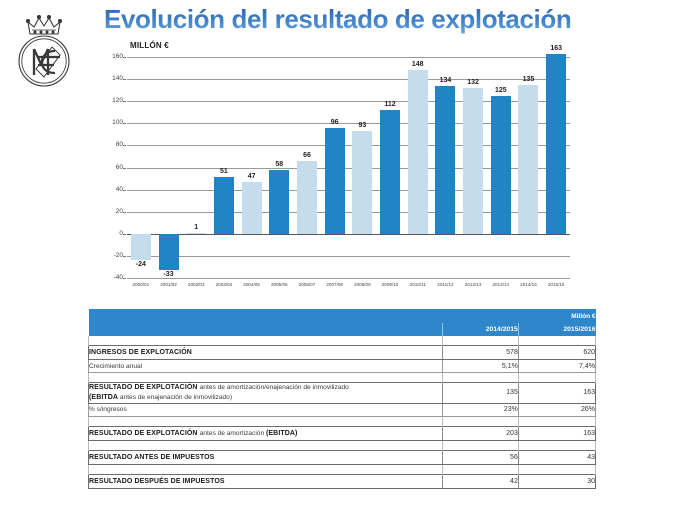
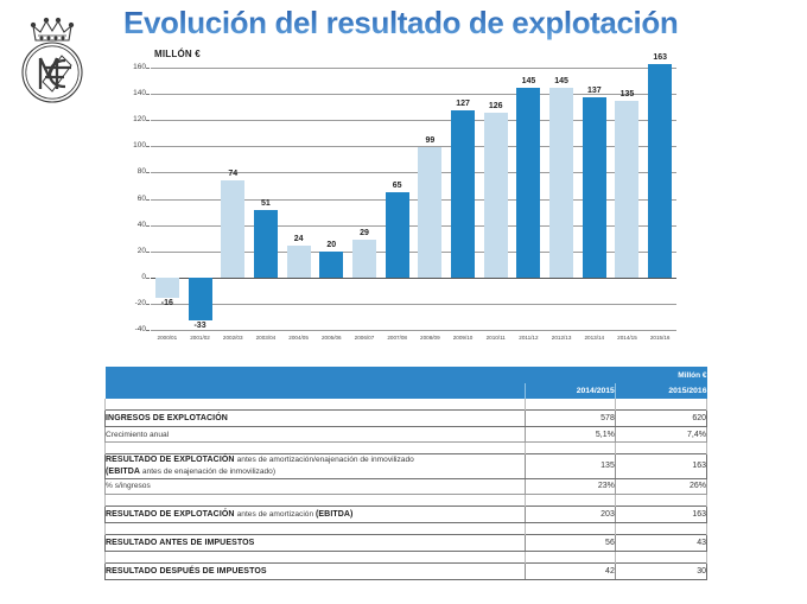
2000/01: -24 -> -16
2002/03: 1 -> 74
2004/05: 47 -> 24
2005/06: 58 -> 20
2006/07: 66 -> 29
2007/08: 96 -> 65
2008/09: 93 -> 99
2009/10: 112 -> 127
2010/11: 148 -> 126
2011/12: 134 -> 145
2012/13: 132 -> 145
2013/14: 125 -> 137
